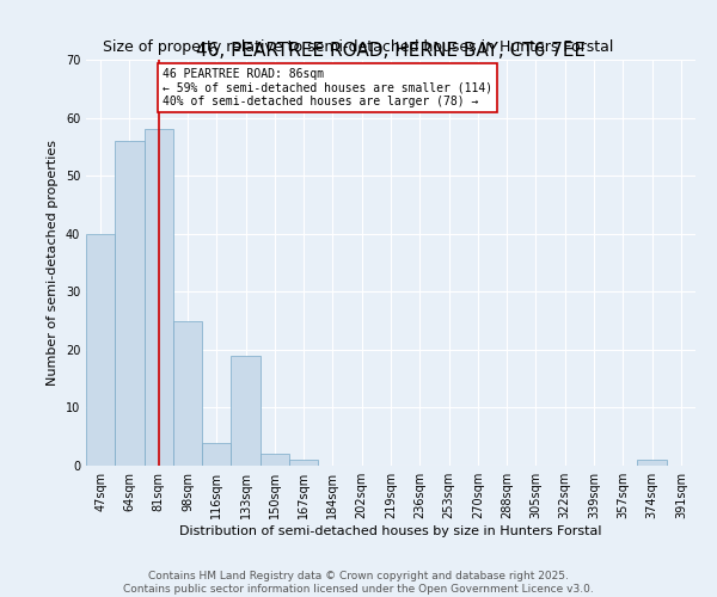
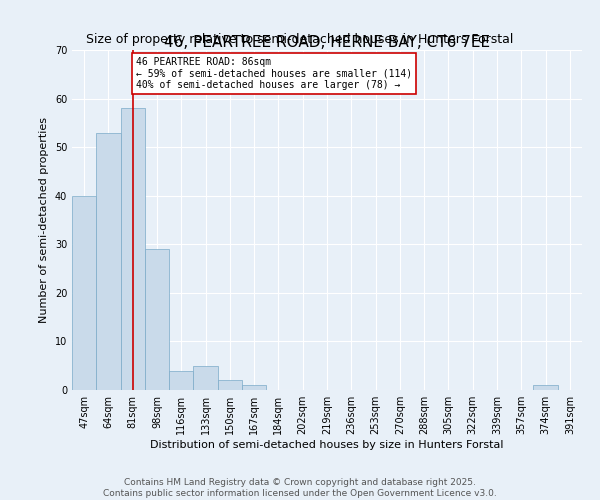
64sqm: 56 -> 53
98sqm: 25 -> 29
133sqm: 19 -> 5
